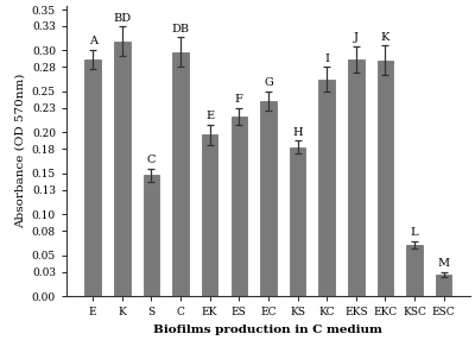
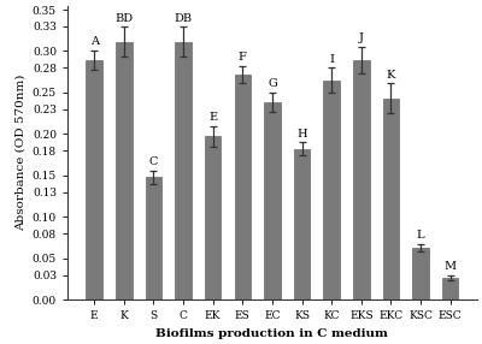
C: 0.298 -> 0.311
ES: 0.220 -> 0.272
EKC: 0.288 -> 0.243
